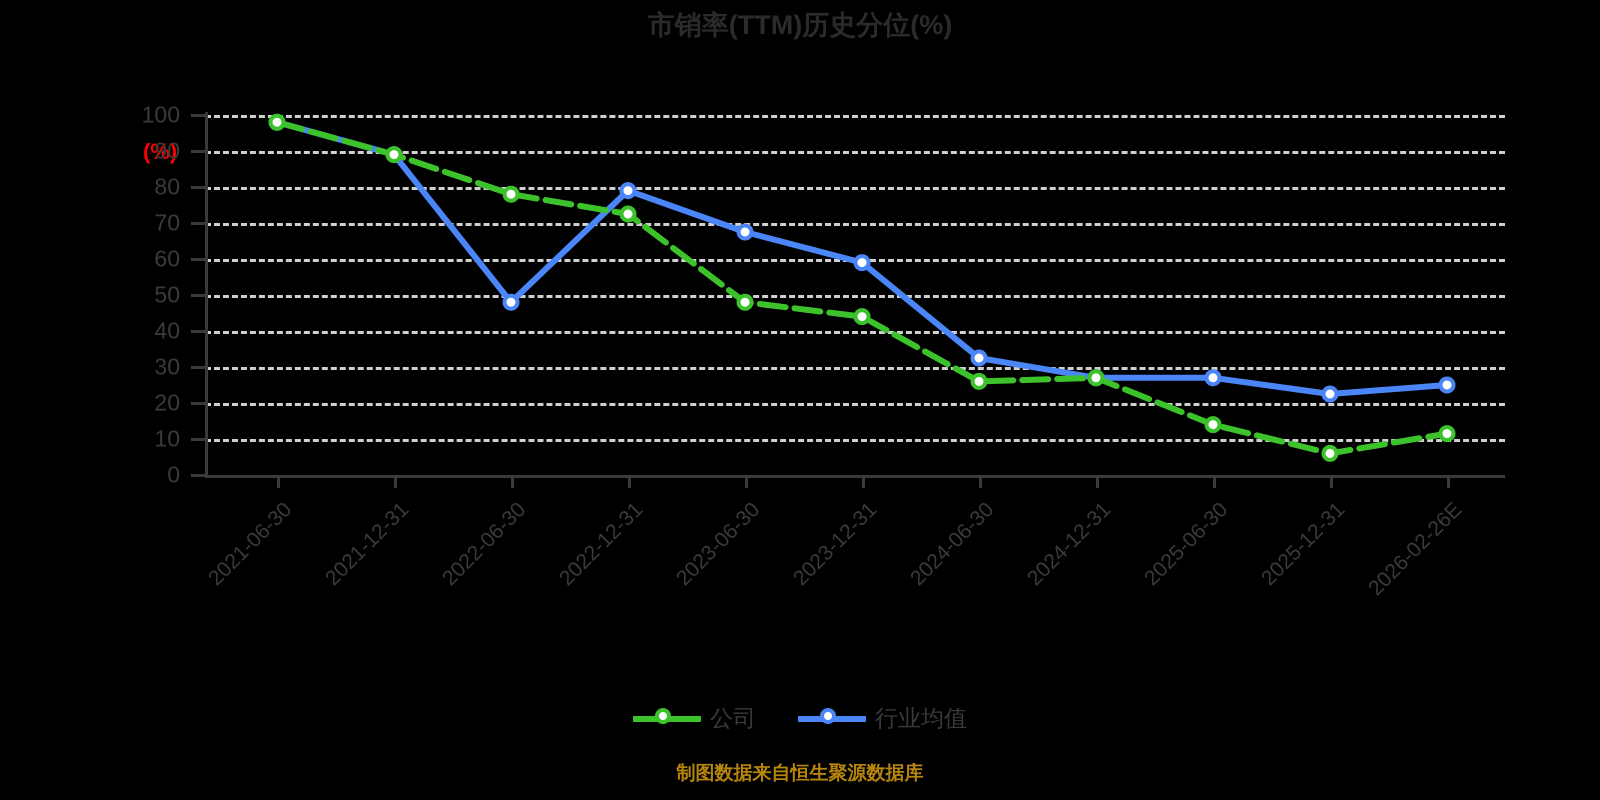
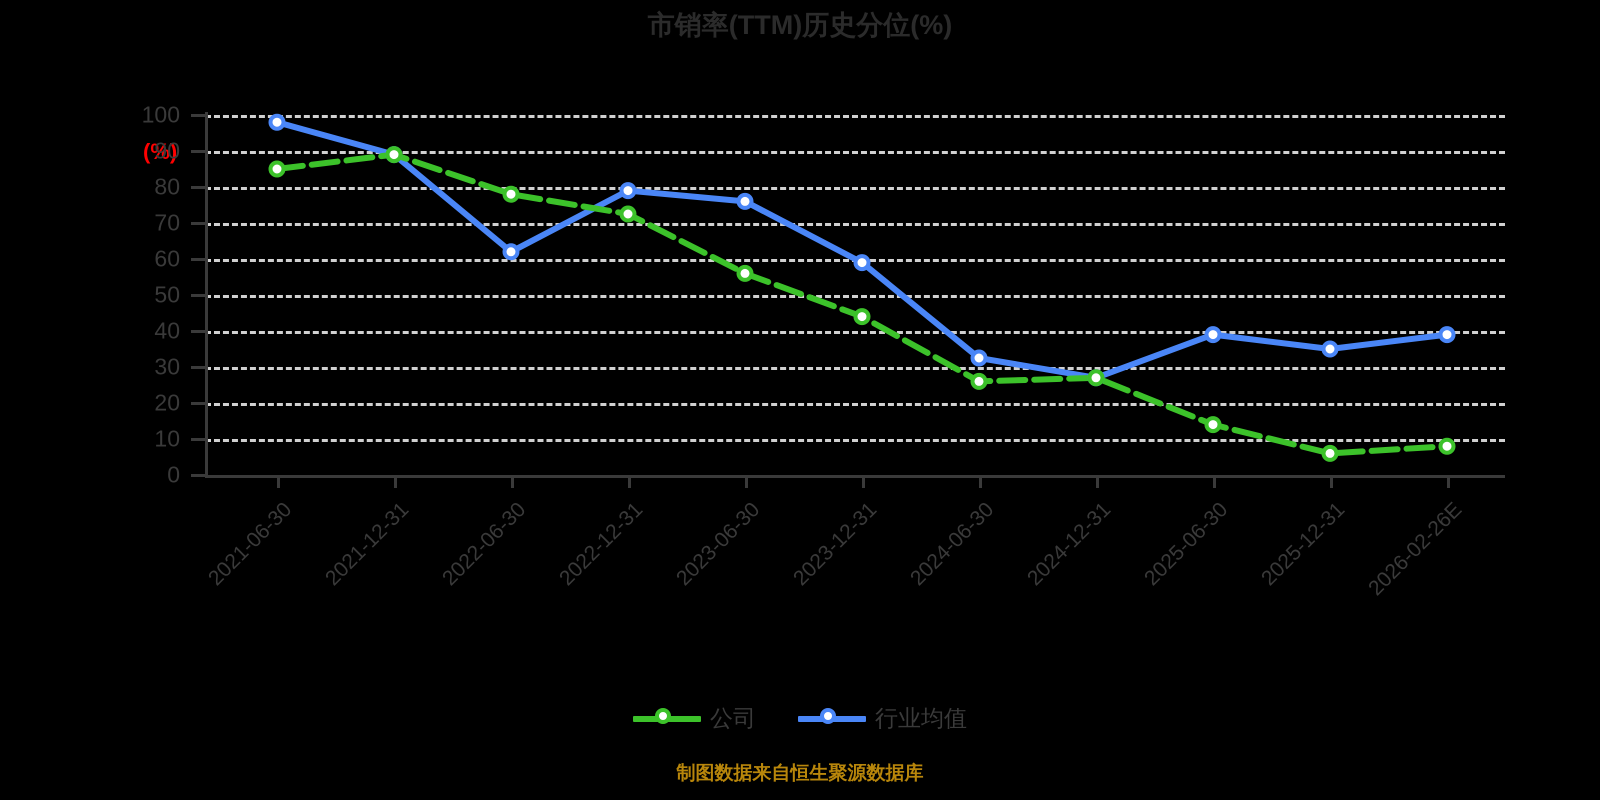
公司/2021-06-30: 98 -> 85
行业均值/2022-06-30: 48 -> 62
公司/2023-06-30: 48 -> 56
行业均值/2023-06-30: 68 -> 76
行业均值/2025-06-30: 27 -> 39
行业均值/2025-12-31: 22 -> 35
公司/2026-02-26E: 12 -> 8
行业均值/2026-02-26E: 25 -> 39
